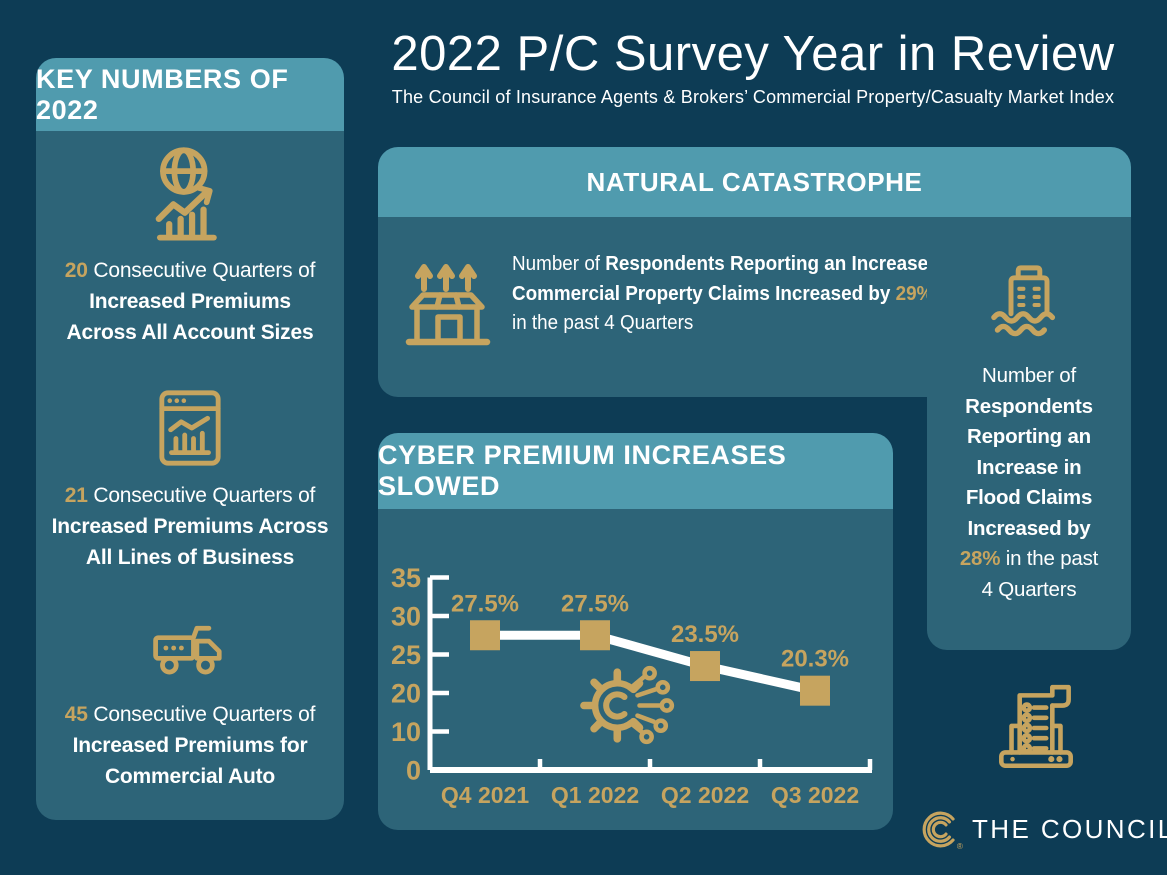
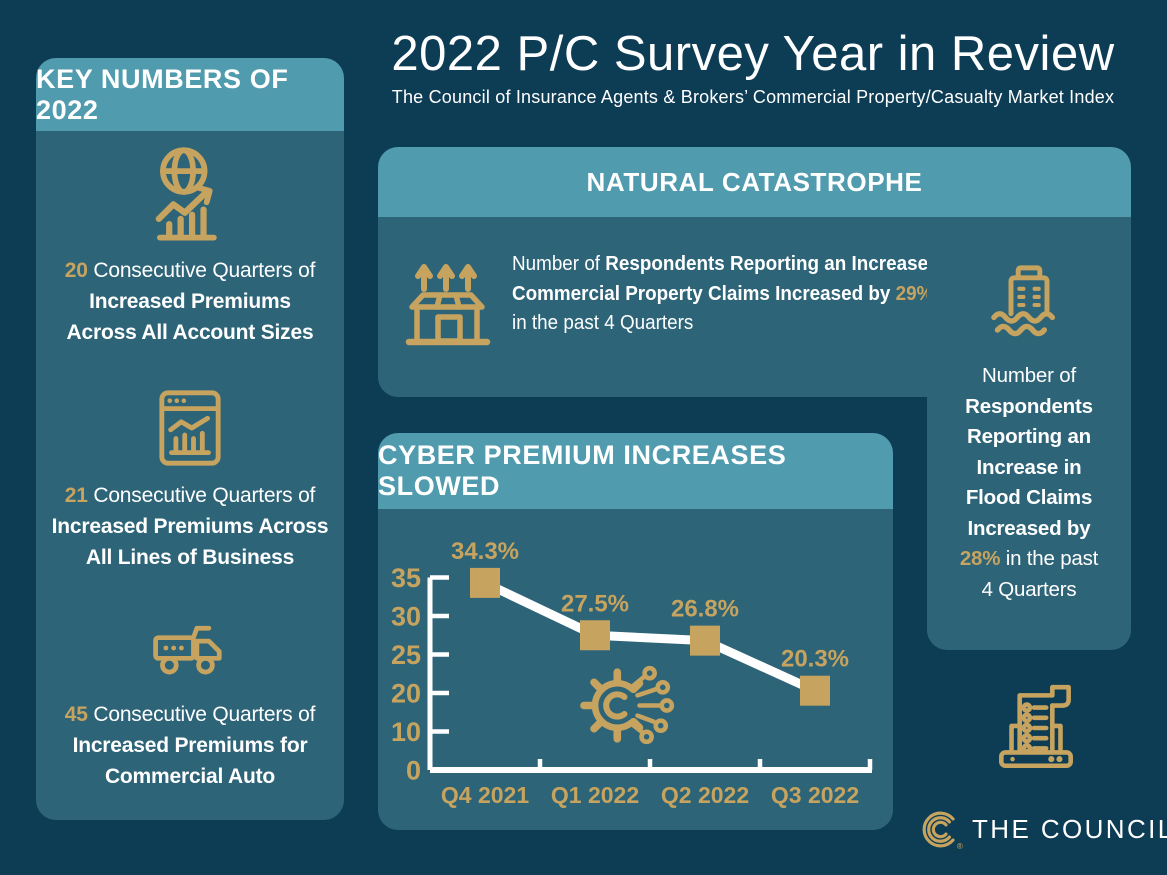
Q4 2021: 27.5% -> 34.3%
Q2 2022: 23.5% -> 26.8%
